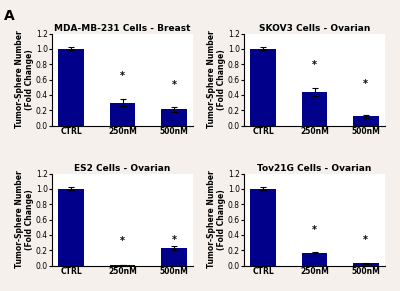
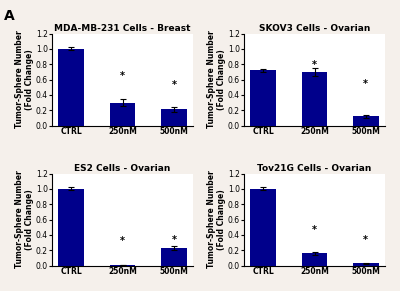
SKOV3 Cells - Ovarian/CTRL: 1.00 -> 0.72
SKOV3 Cells - Ovarian/250nM: 0.44 -> 0.70
